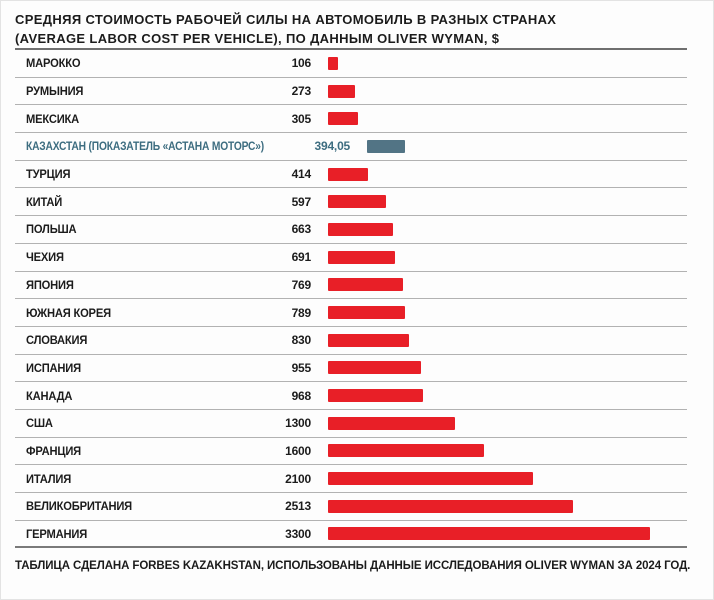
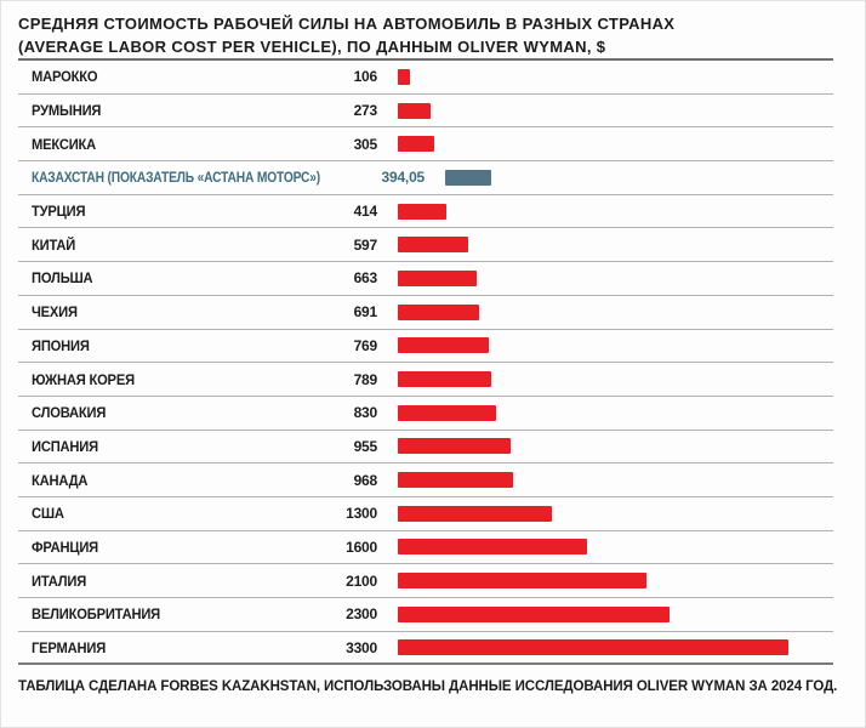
ВЕЛИКОБРИТАНИЯ: 2513 -> 2300
